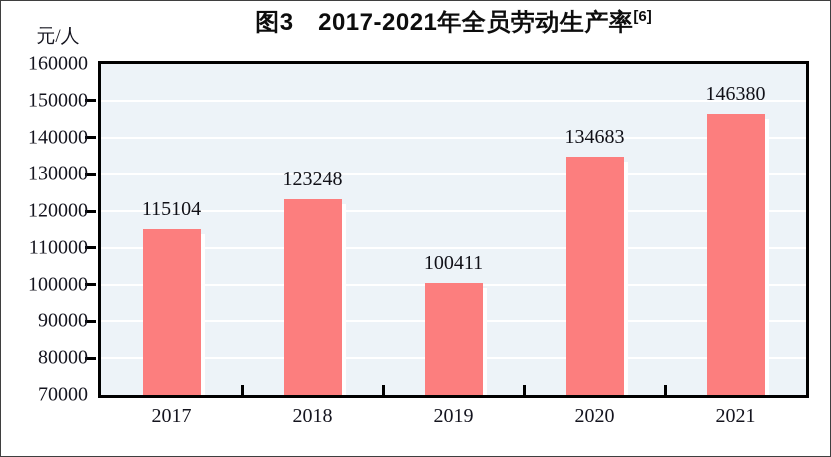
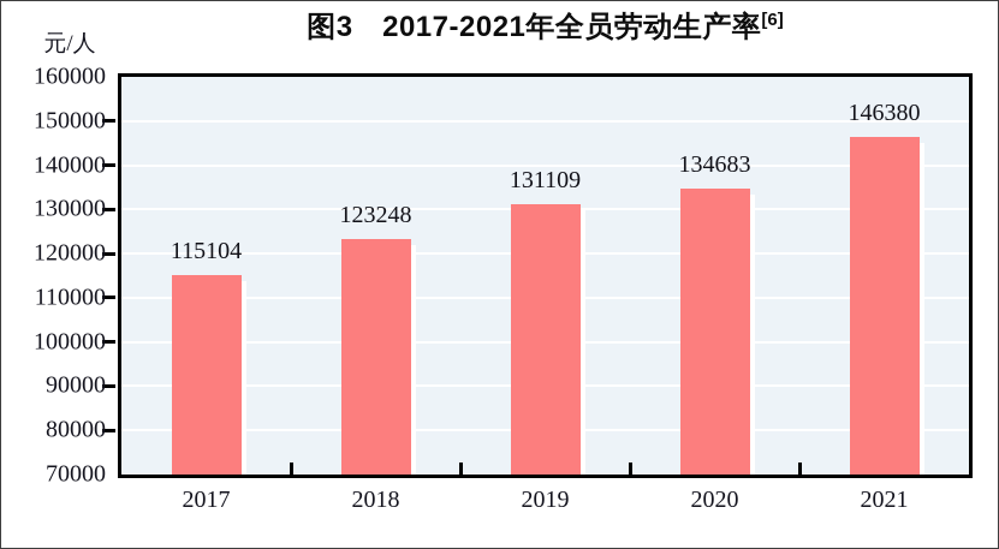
2019: 100411 -> 131109
